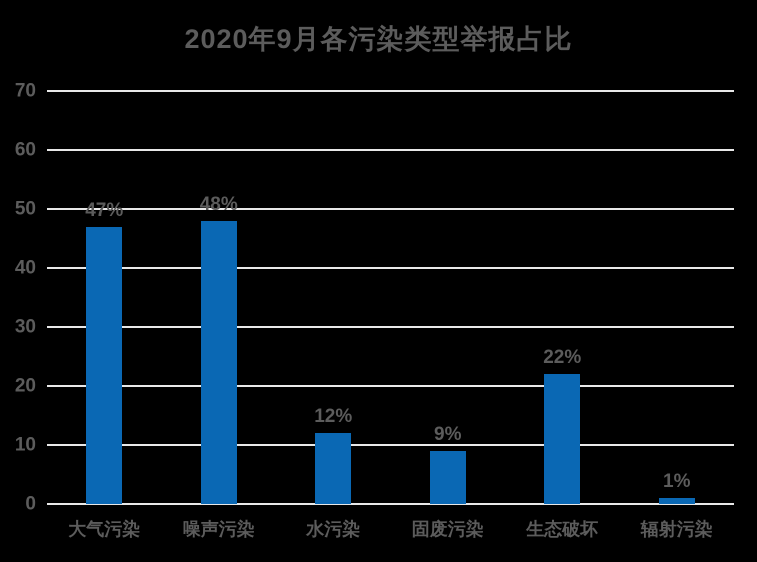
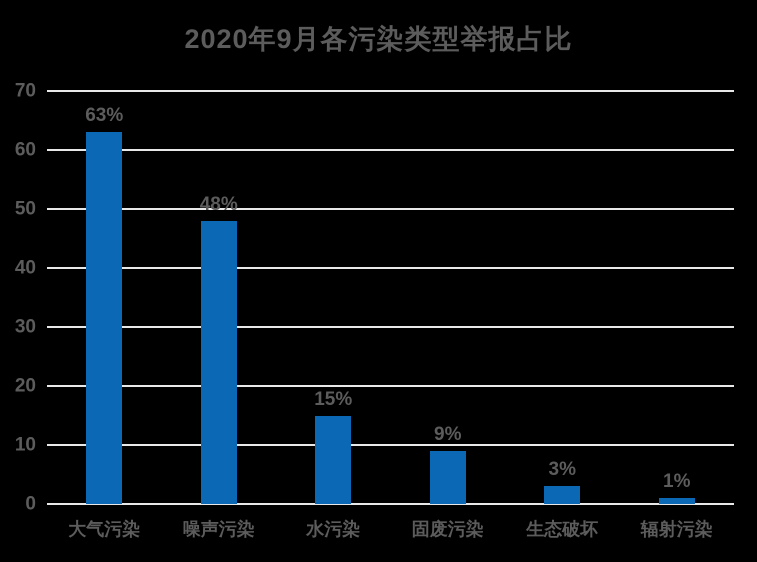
大气污染: 47% -> 63%
水污染: 12% -> 15%
生态破坏: 22% -> 3%
